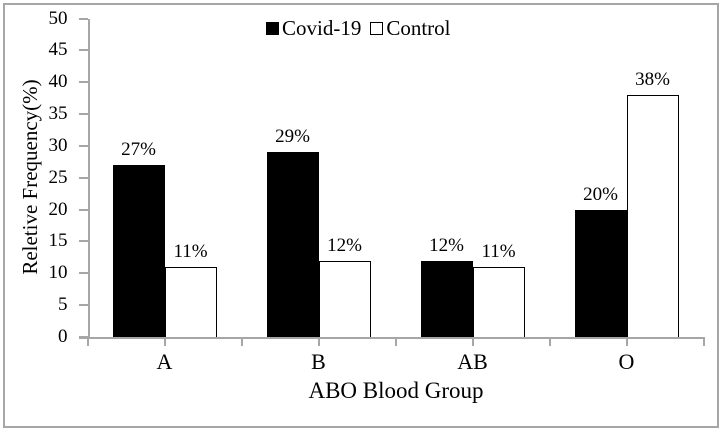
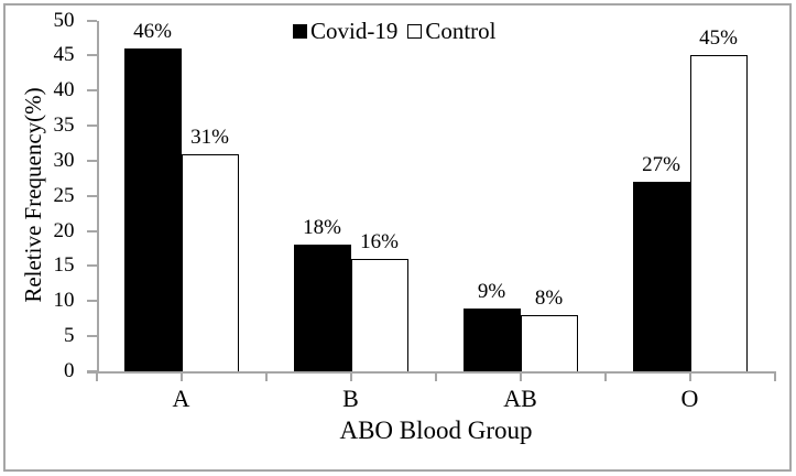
Covid-19/A: 27% -> 46%
Control/A: 11% -> 31%
Covid-19/B: 29% -> 18%
Control/B: 12% -> 16%
Covid-19/AB: 12% -> 9%
Control/AB: 11% -> 8%
Covid-19/O: 20% -> 27%
Control/O: 38% -> 45%
